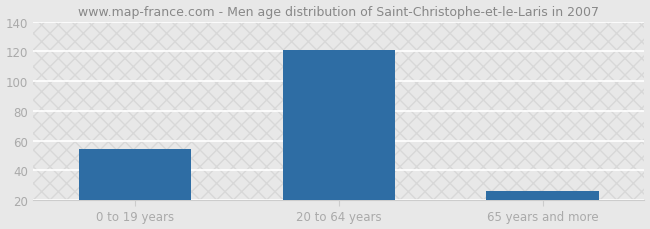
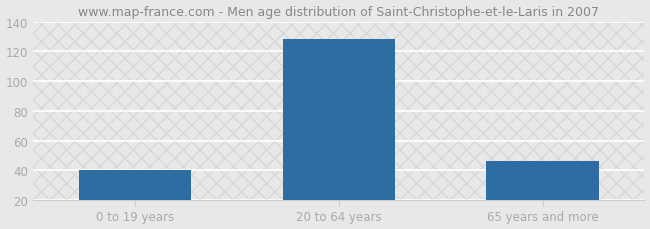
0 to 19 years: 54 -> 40
20 to 64 years: 121 -> 128
65 years and more: 26 -> 46
